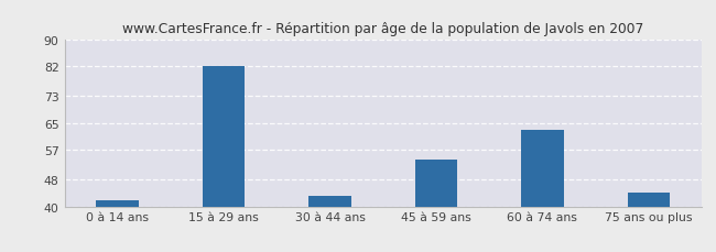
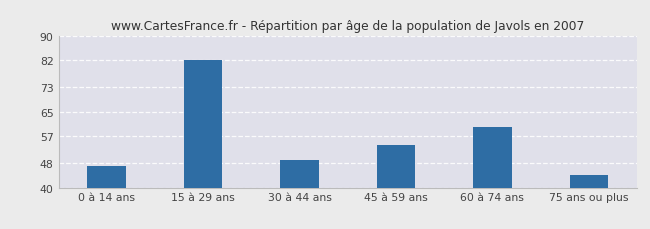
0 à 14 ans: 42 -> 47
30 à 44 ans: 43 -> 49
60 à 74 ans: 63 -> 60
